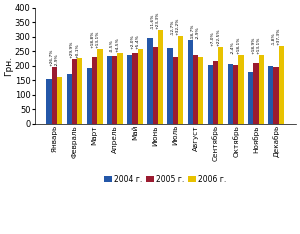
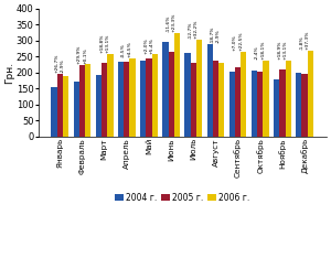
2006 г./Январь: 160 -> 190
